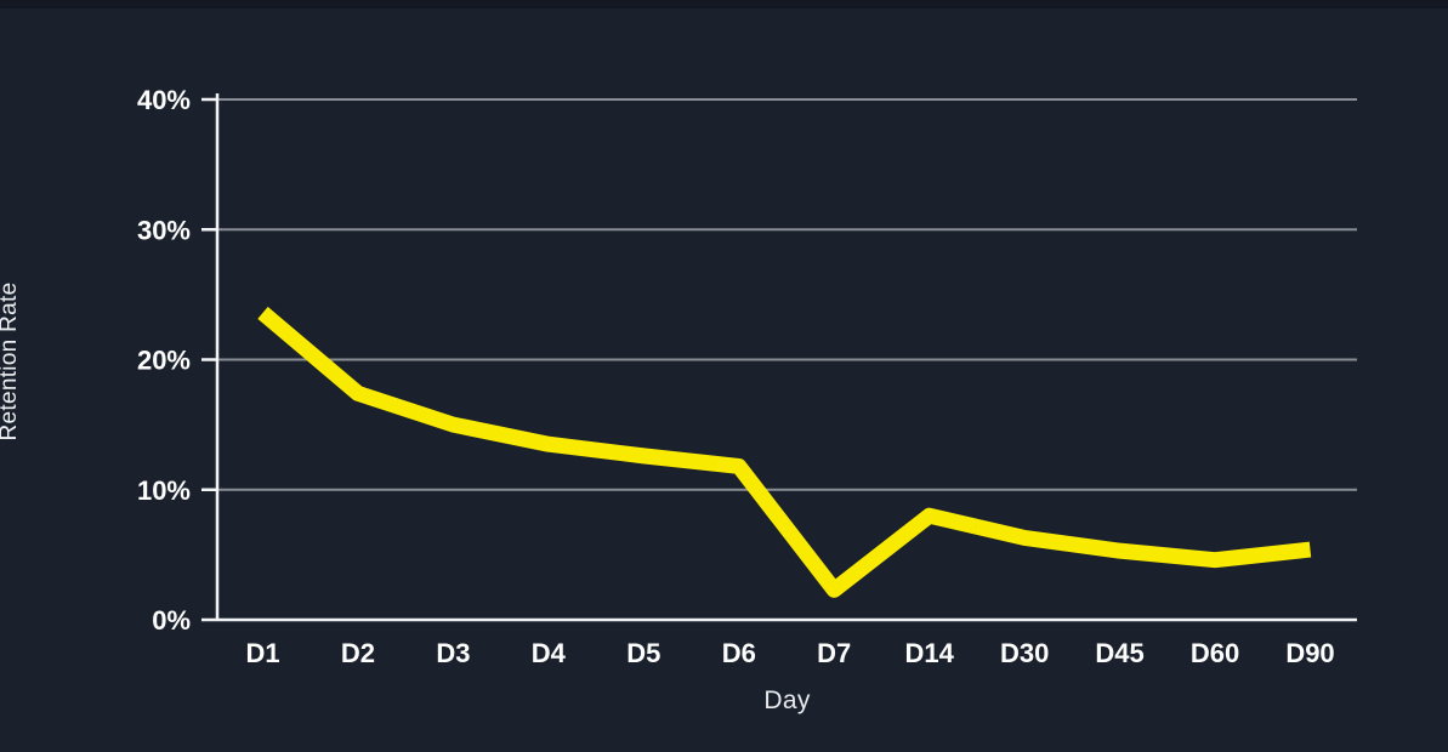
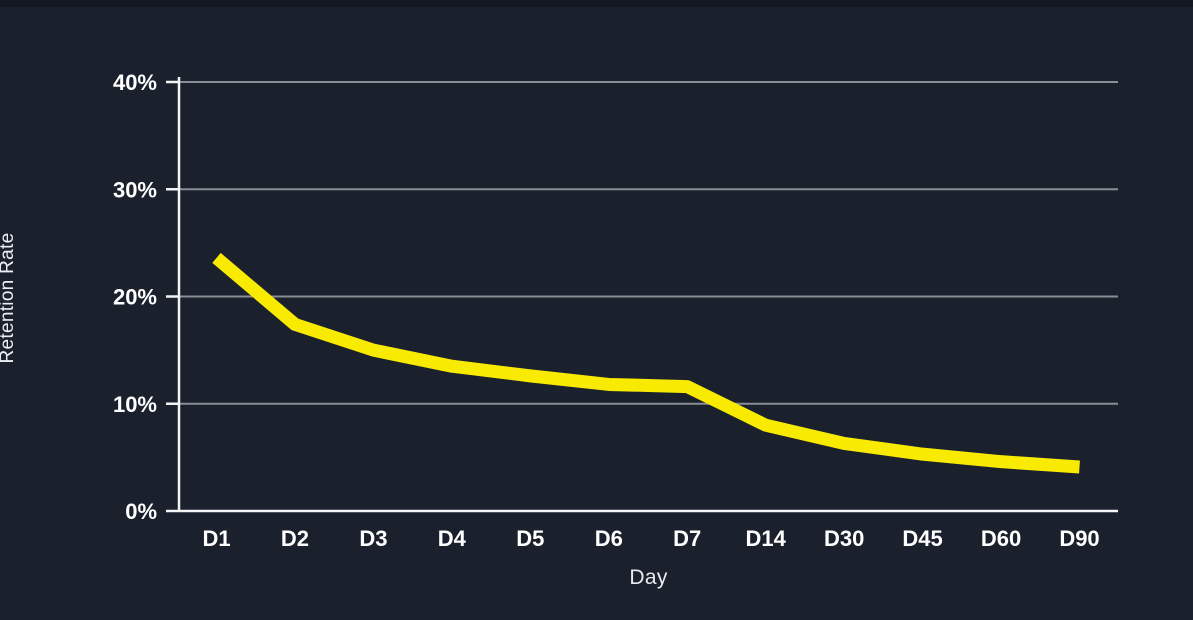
D7: 2.3% -> 11.6%
D90: 5.4% -> 4.1%
